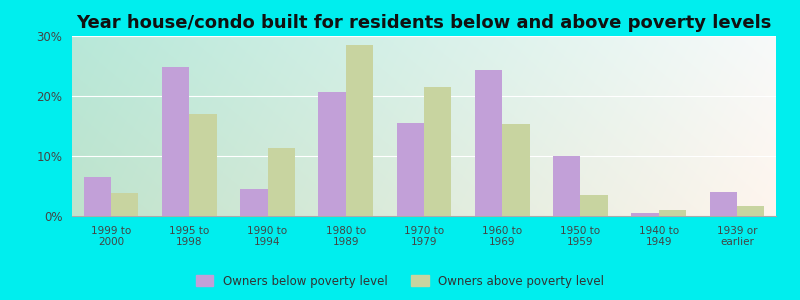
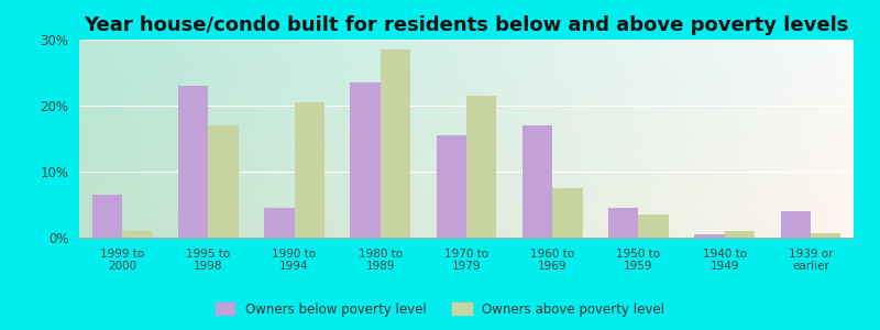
Owners above poverty level/1999 to 2000: 3.8% -> 1.0%
Owners below poverty level/1995 to 1998: 24.8% -> 23.0%
Owners above poverty level/1990 to 1994: 11.4% -> 20.5%
Owners below poverty level/1980 to 1989: 20.6% -> 23.5%
Owners below poverty level/1960 to 1969: 24.4% -> 17.0%
Owners above poverty level/1960 to 1969: 15.4% -> 7.5%
Owners below poverty level/1950 to 1959: 10.0% -> 4.5%
Owners above poverty level/1939 or earlier: 1.6% -> 0.7%
